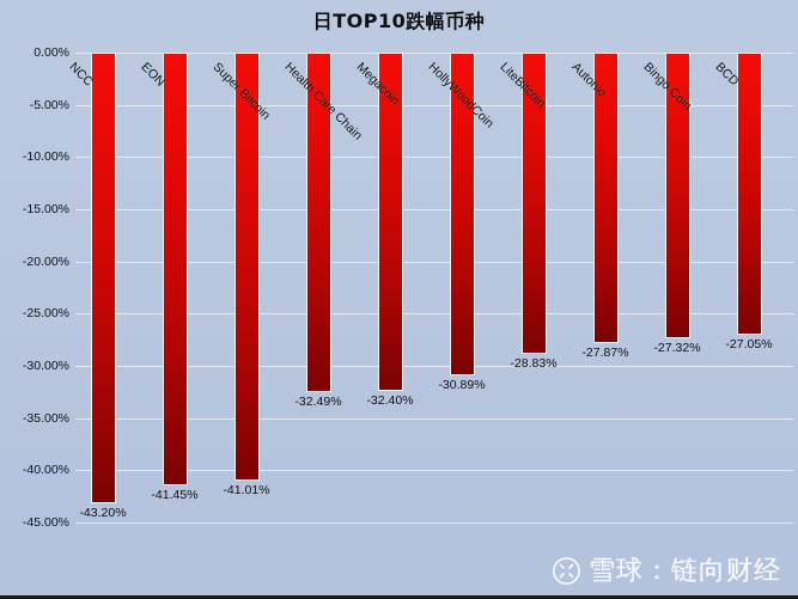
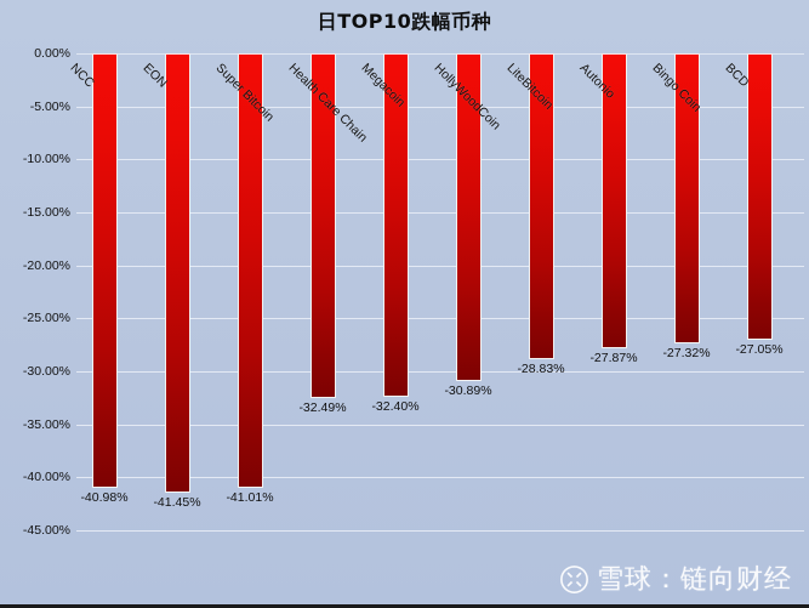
NCC: -43.20% -> -40.98%
